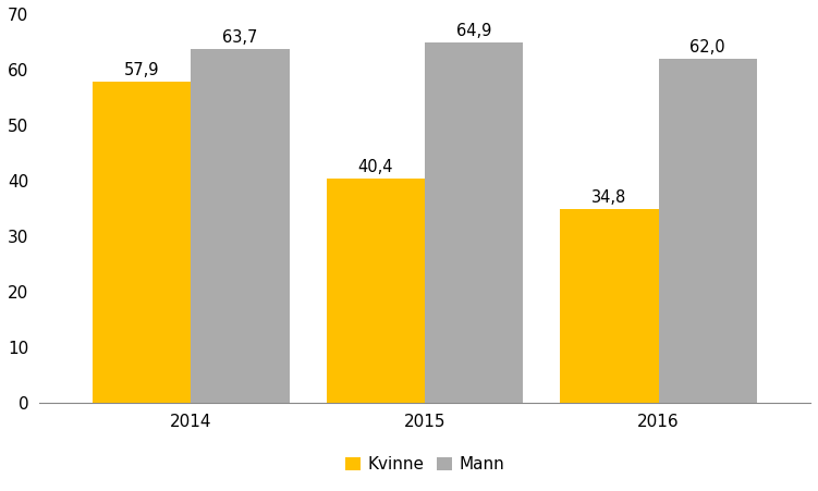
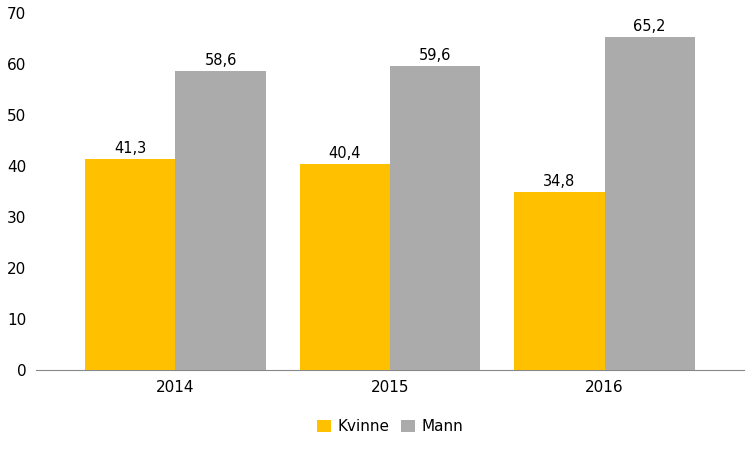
Kvinne/2014: 57,9 -> 41,3
Mann/2014: 63,7 -> 58,6
Mann/2015: 64,9 -> 59,6
Mann/2016: 62,0 -> 65,2
